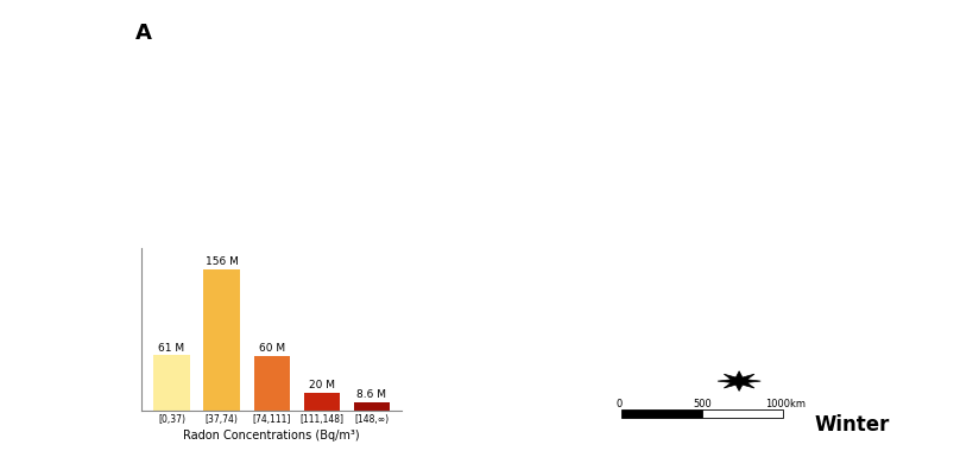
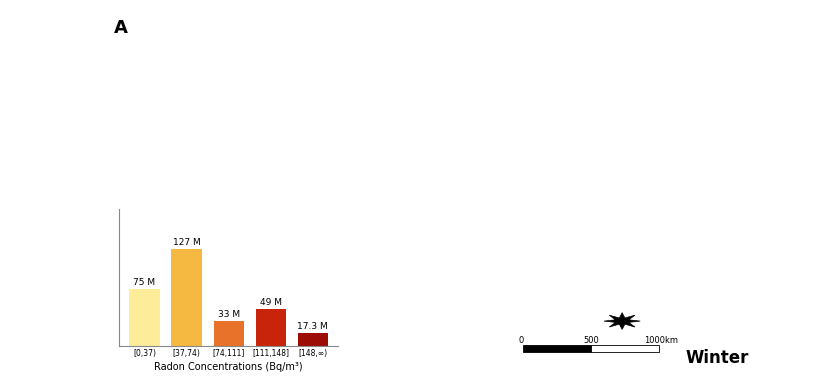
[0,37): 61 -> 75
[37,74): 156 -> 127
[74,111]: 60 -> 33
[111,148]: 20 -> 49
[148,∞): 8.6 -> 17.3
